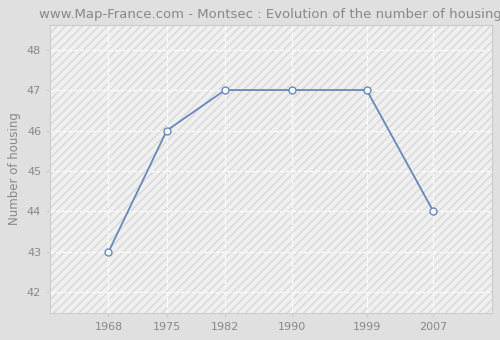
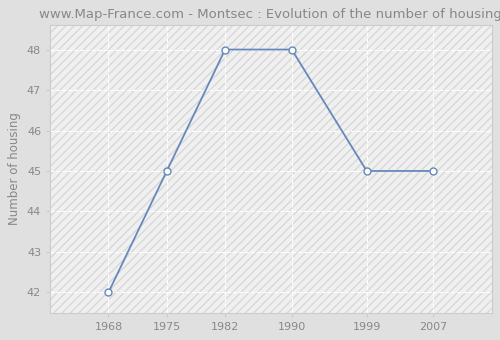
1968: 43 -> 42
1975: 46 -> 45
1982: 47 -> 48
1990: 47 -> 48
1999: 47 -> 45
2007: 44 -> 45
